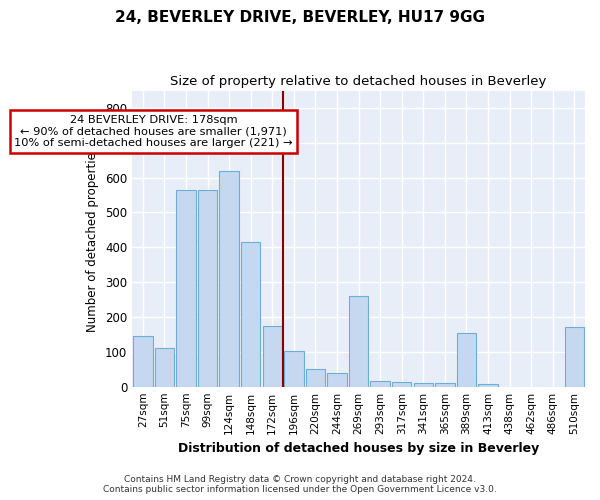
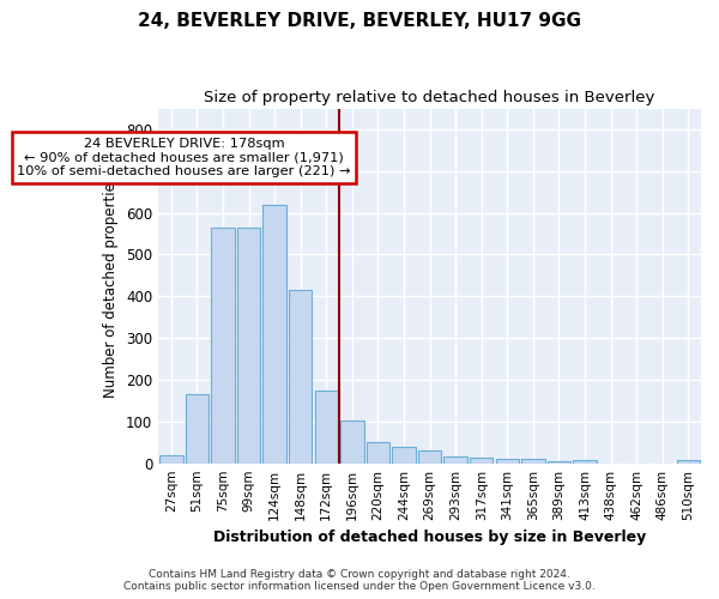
27sqm: 145 -> 20
51sqm: 110 -> 165
269sqm: 260 -> 30
389sqm: 155 -> 5
510sqm: 170 -> 8
